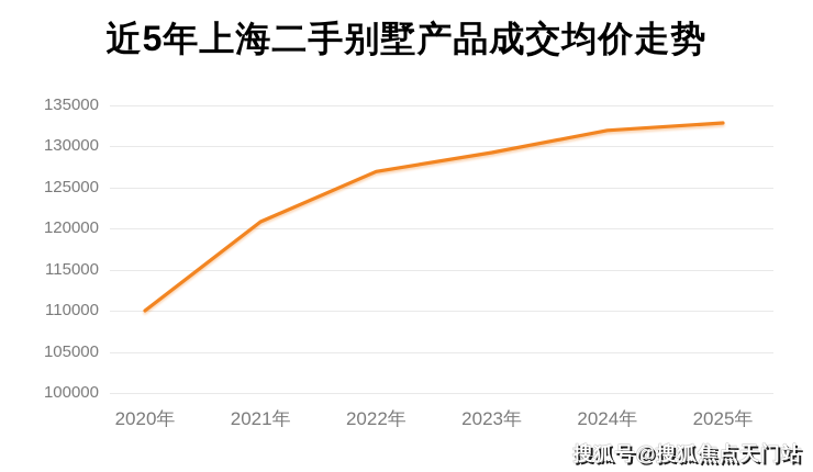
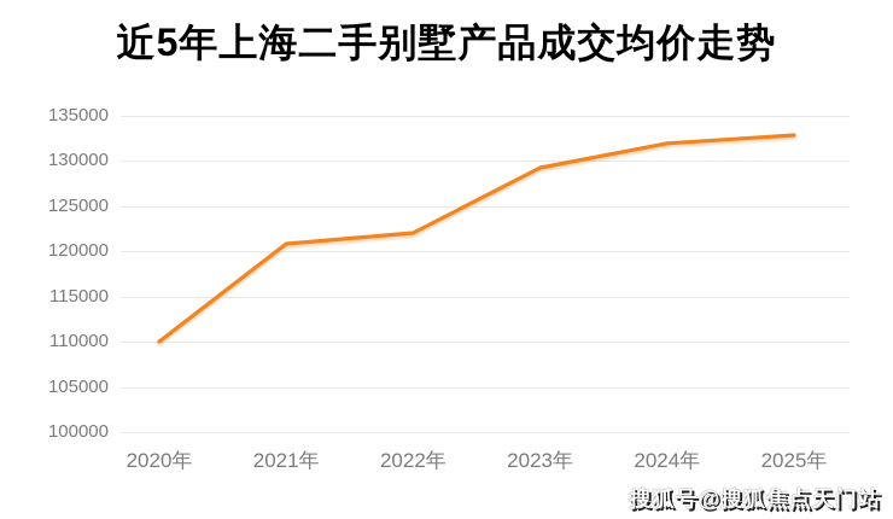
2022年: 127000 -> 122000
